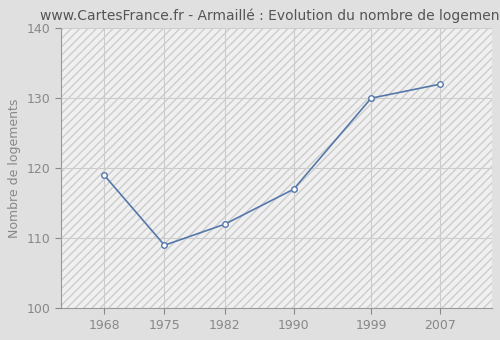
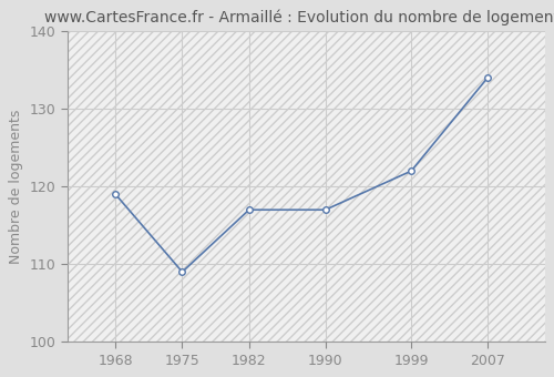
1982: 112 -> 117
1999: 130 -> 122
2007: 132 -> 134
